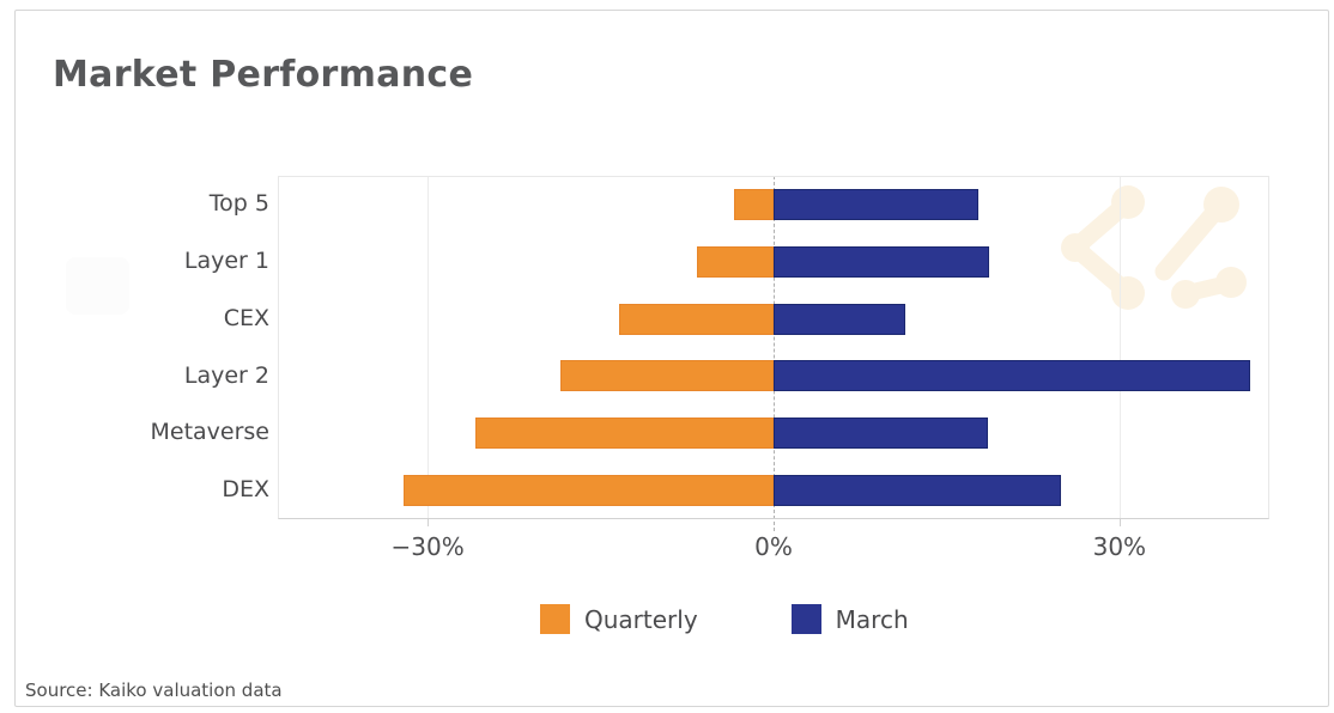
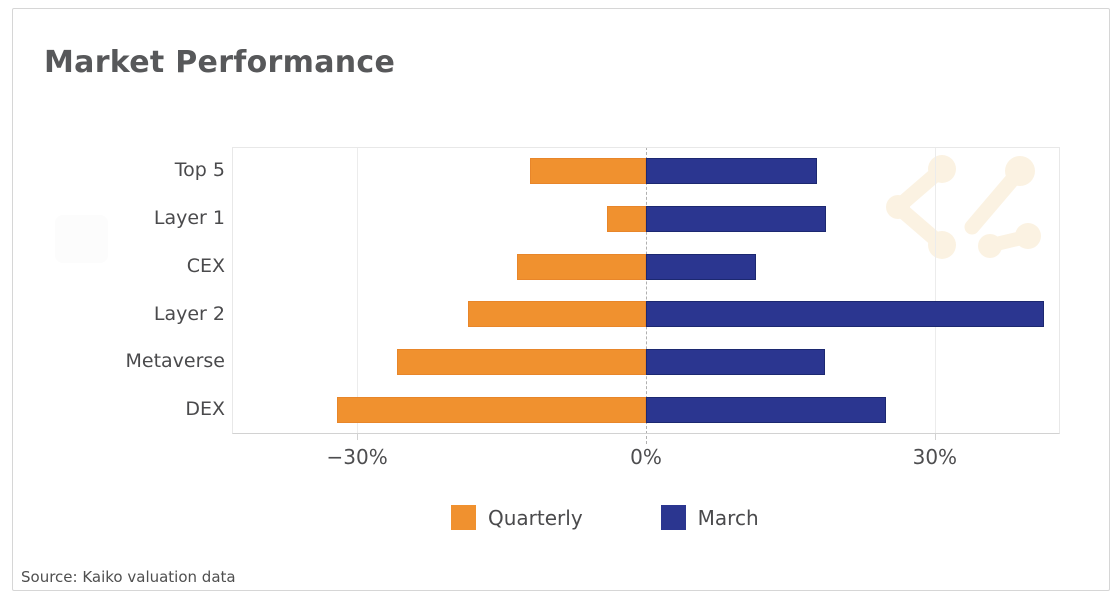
Quarterly/Top 5: -3% -> -12%
Quarterly/Layer 1: -7% -> -4%
